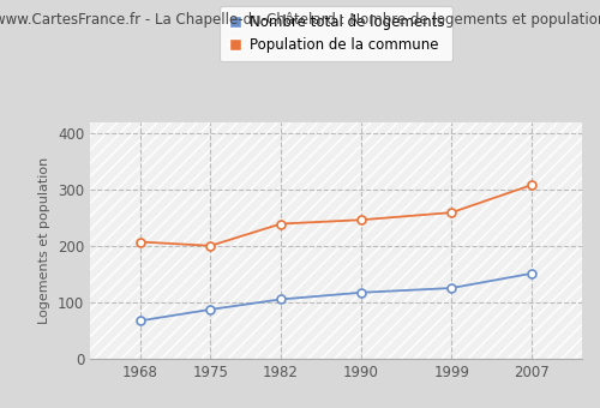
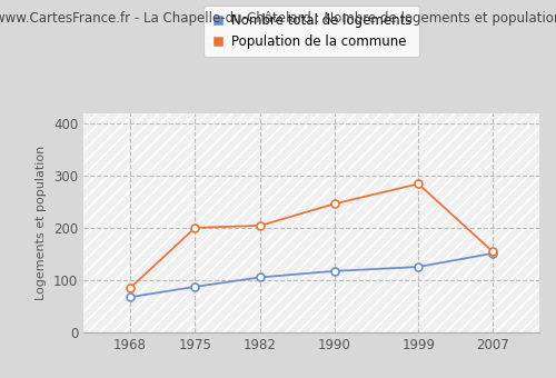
Population de la commune/1968: 208 -> 85
Population de la commune/1982: 240 -> 205
Population de la commune/1999: 260 -> 285
Population de la commune/2007: 309 -> 155
